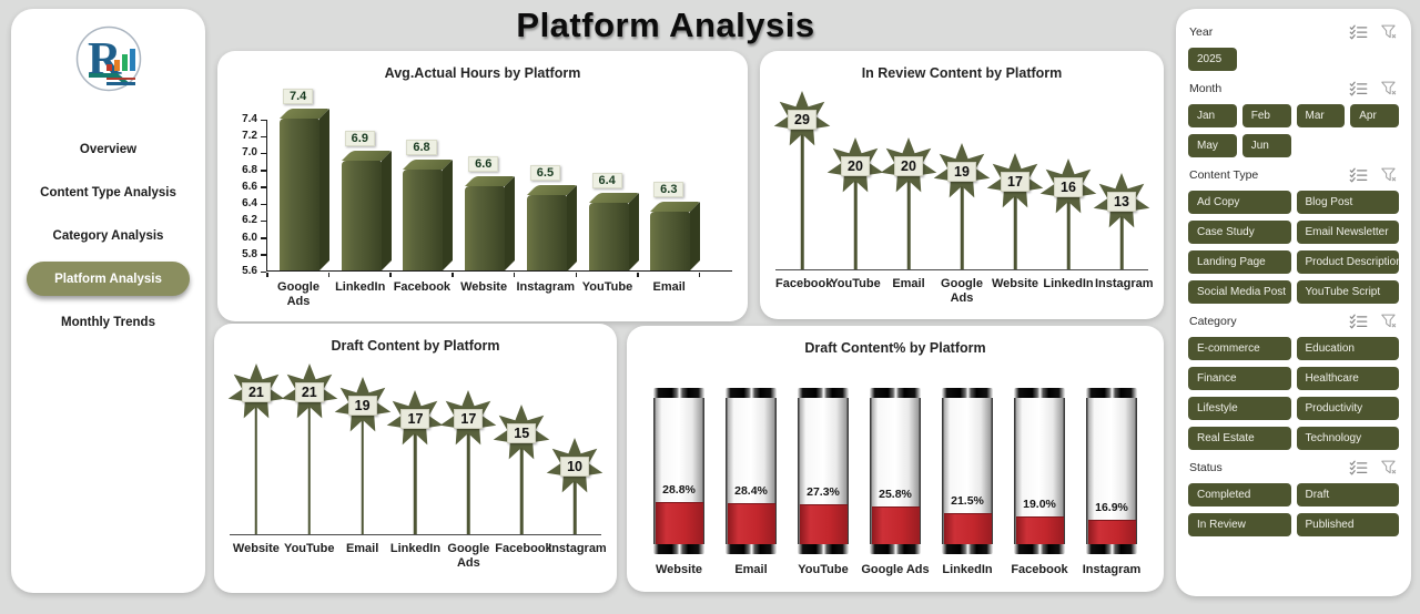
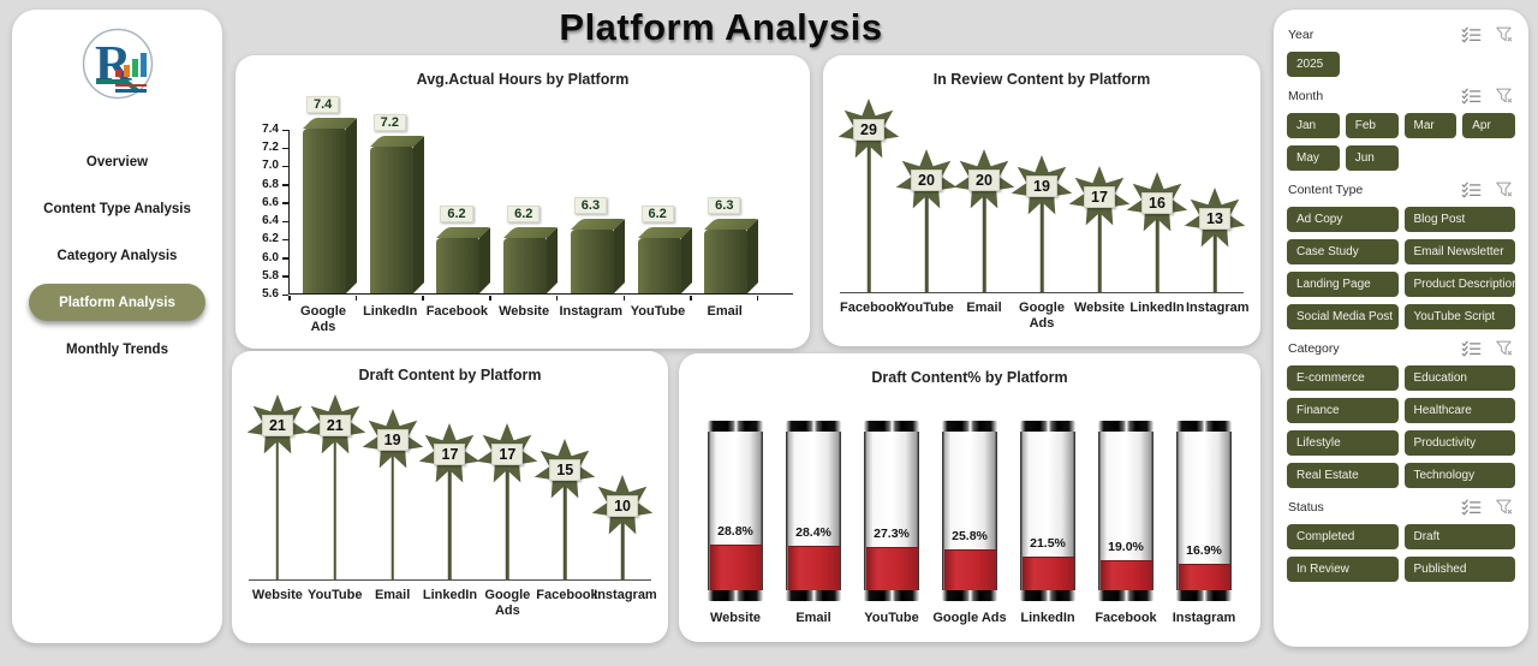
Avg.Actual Hours by Platform/LinkedIn: 6.9 -> 7.2
Avg.Actual Hours by Platform/Facebook: 6.8 -> 6.2
Avg.Actual Hours by Platform/Website: 6.6 -> 6.2
Avg.Actual Hours by Platform/Instagram: 6.5 -> 6.3
Avg.Actual Hours by Platform/YouTube: 6.4 -> 6.2
